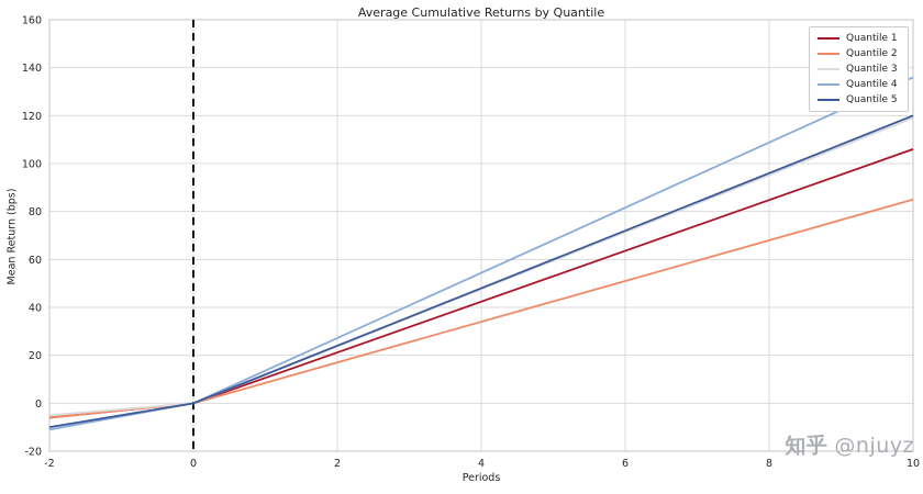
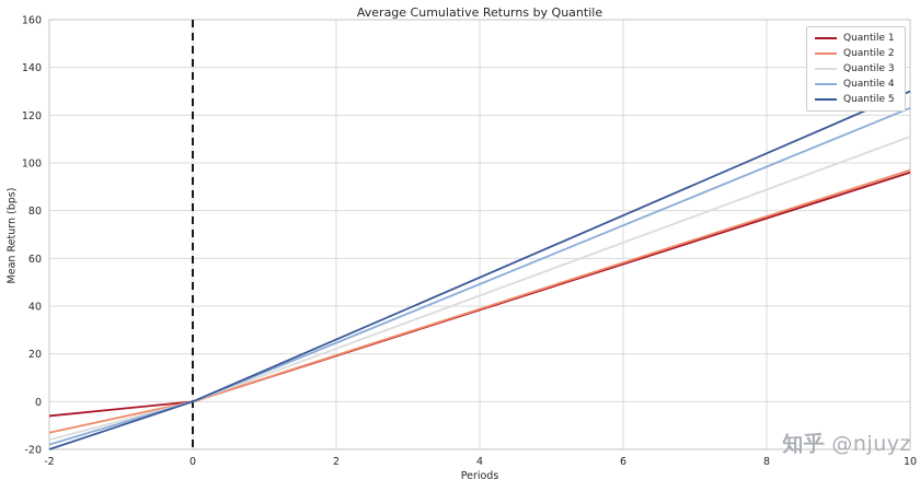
Quantile 2/-2: -6 -> -13
Quantile 3/-2: -5 -> -16
Quantile 4/-2: -11 -> -18
Quantile 5/-2: -10 -> -20
Quantile 1/10: 106 -> 96
Quantile 2/10: 85 -> 97
Quantile 3/10: 119 -> 111
Quantile 4/10: 136 -> 123
Quantile 5/10: 120 -> 130
